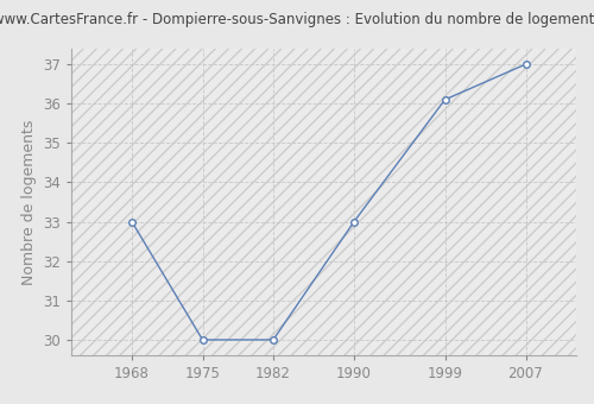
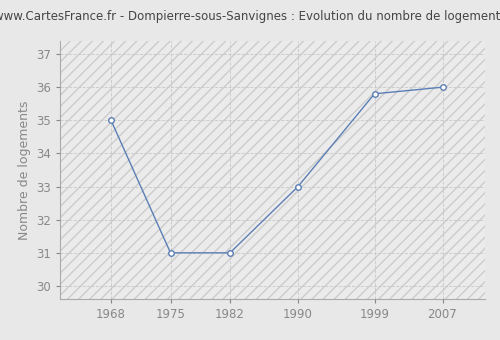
1968: 33.0 -> 35.0
1975: 30.0 -> 31.0
1982: 30.0 -> 31.0
1999: 36.1 -> 35.8
2007: 37.0 -> 36.0
